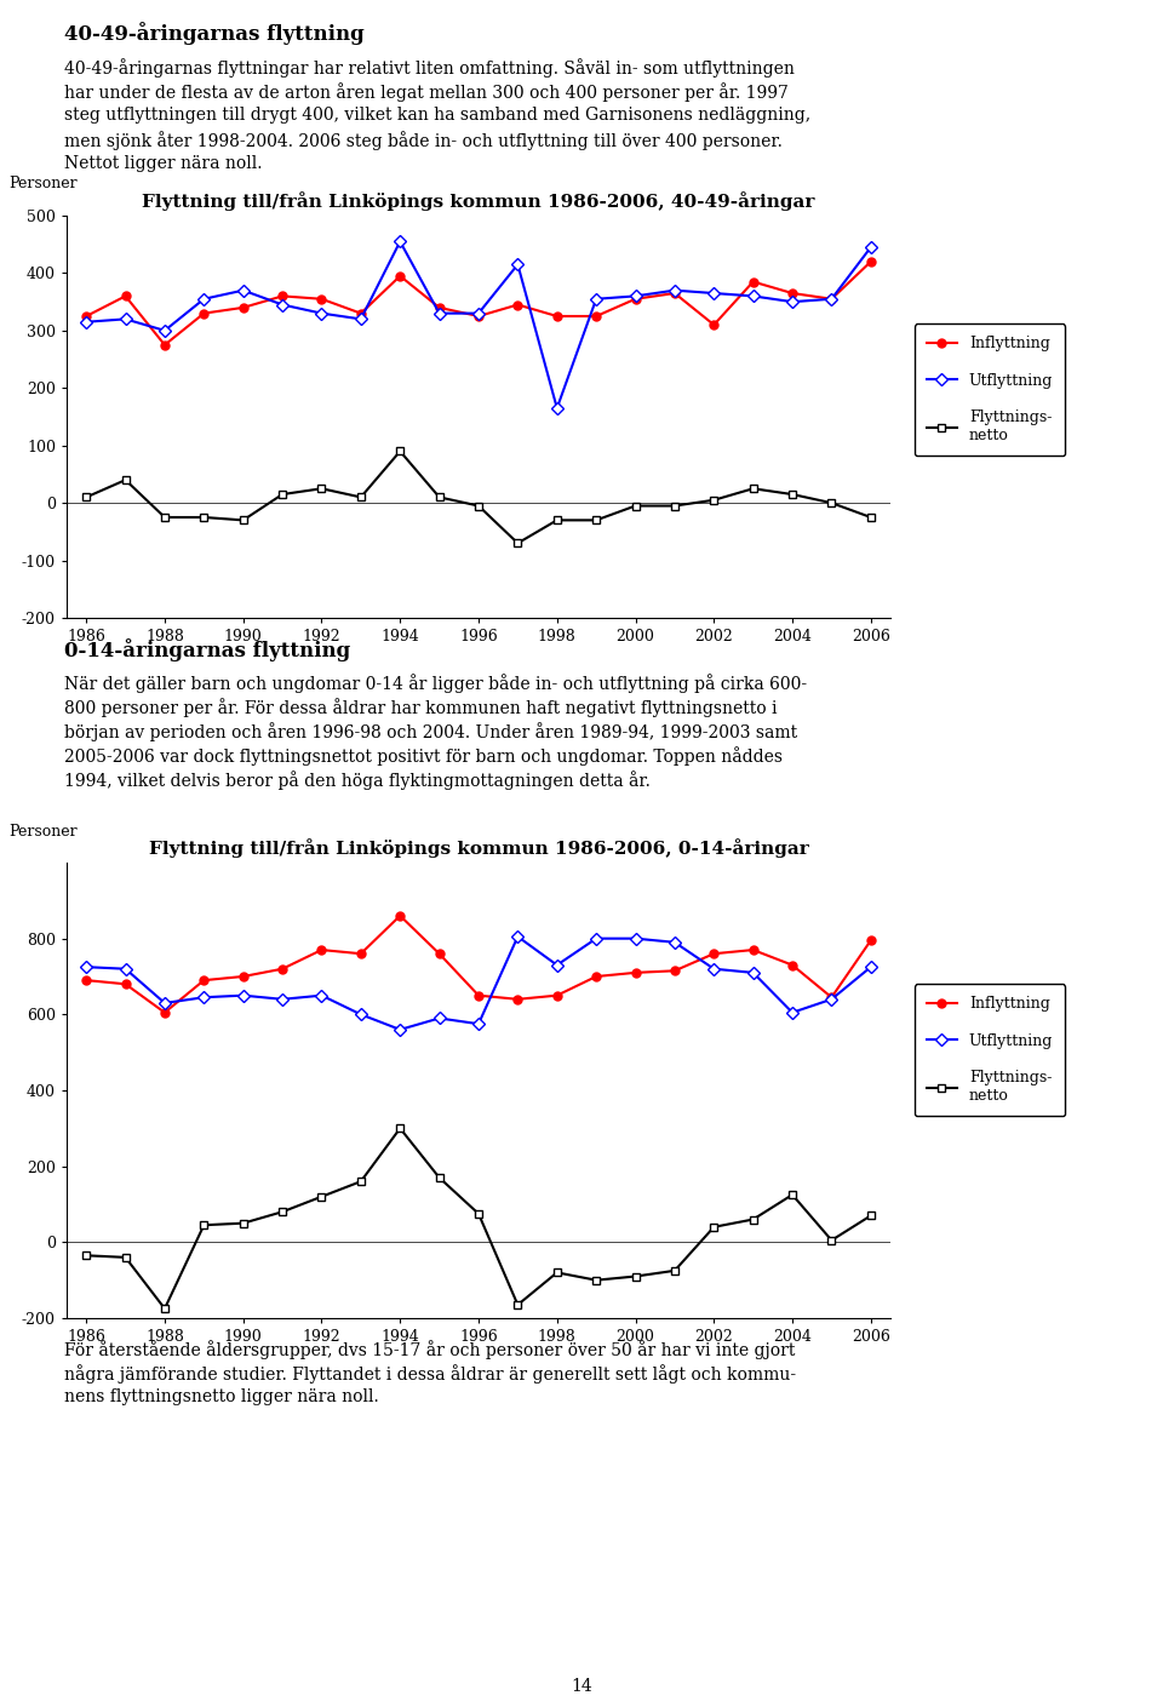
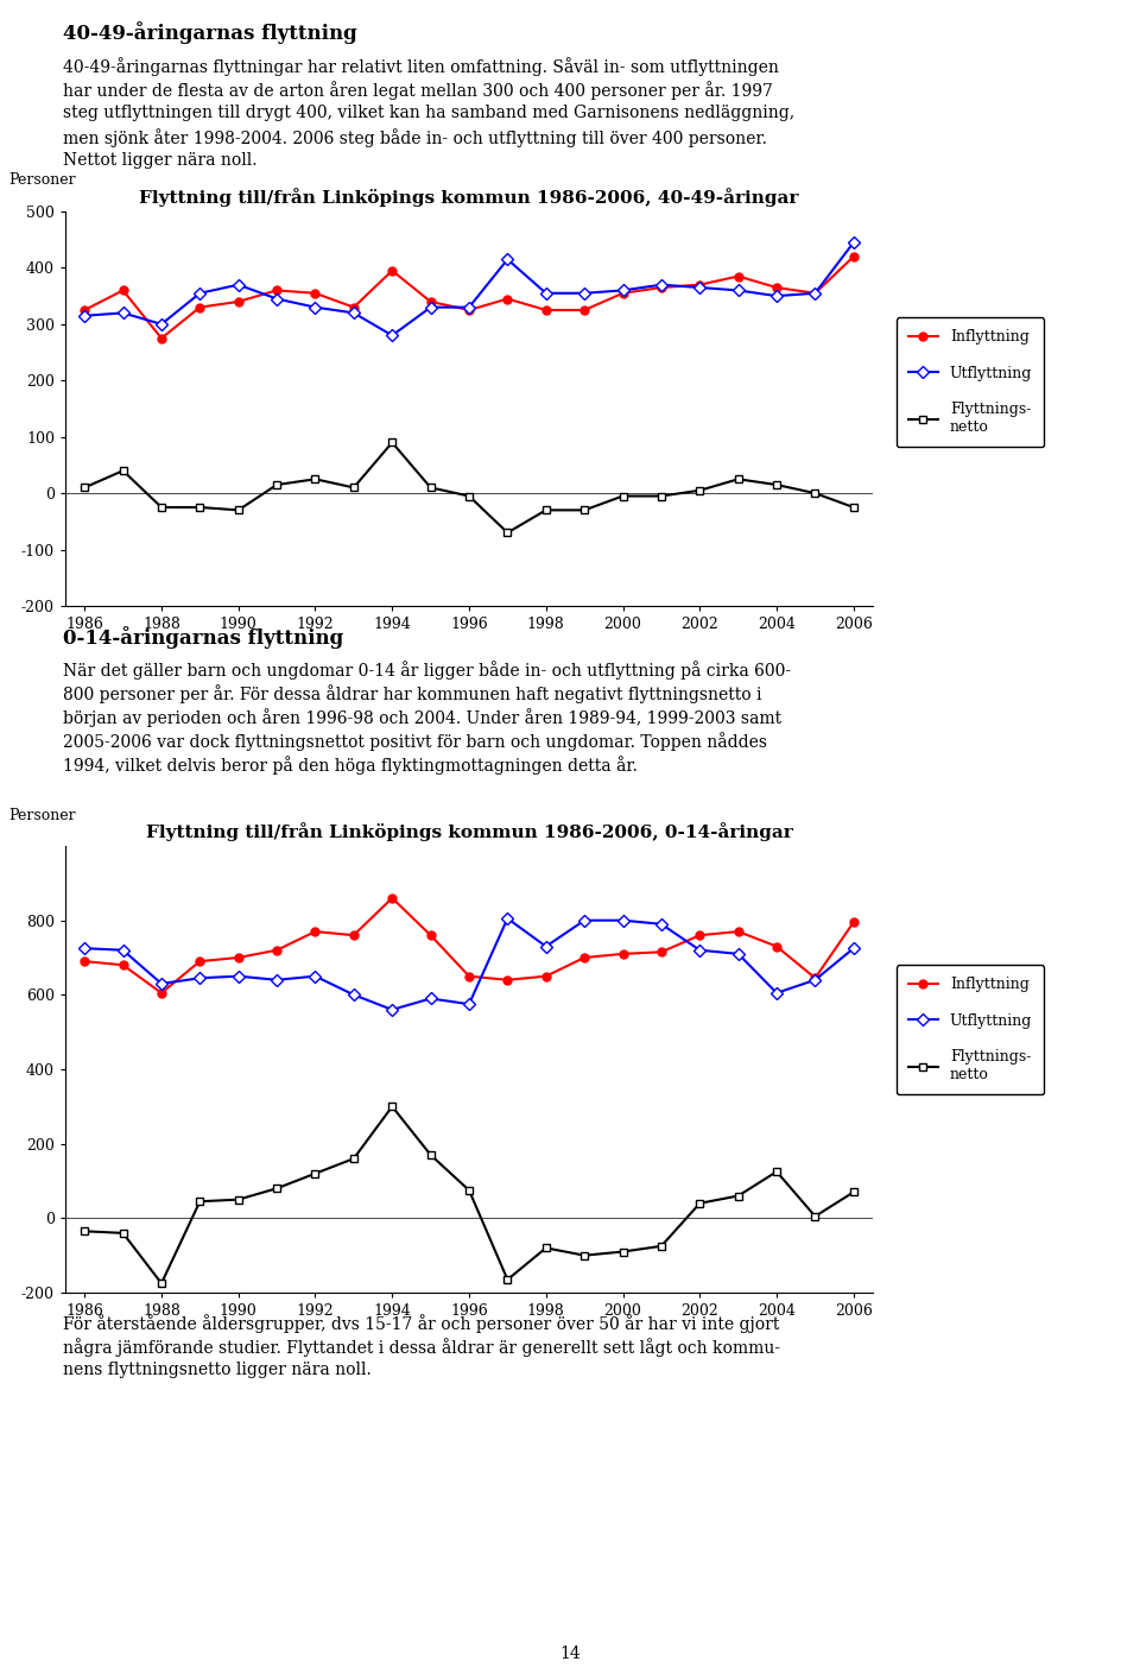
Utflyttning/1994: 455 -> 280
Utflyttning/1998: 165 -> 355
Inflyttning/2002: 310 -> 370
